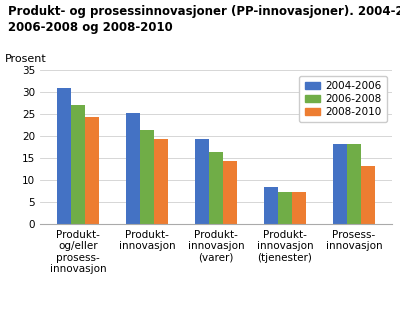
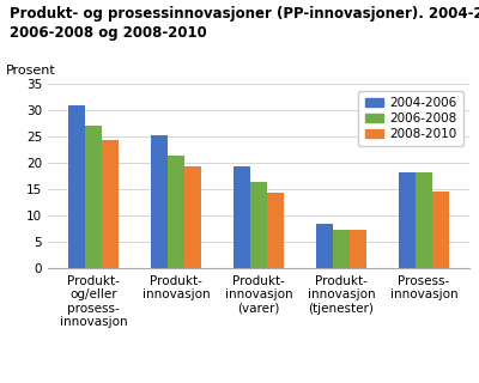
2008-2010/Prosess- innovasjon: 13.2 -> 14.5
